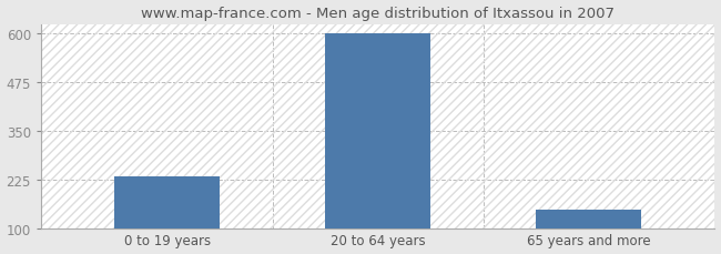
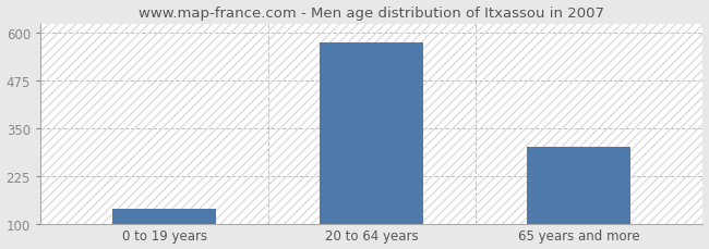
0 to 19 years: 233 -> 140
20 to 64 years: 600 -> 575
65 years and more: 148 -> 300
